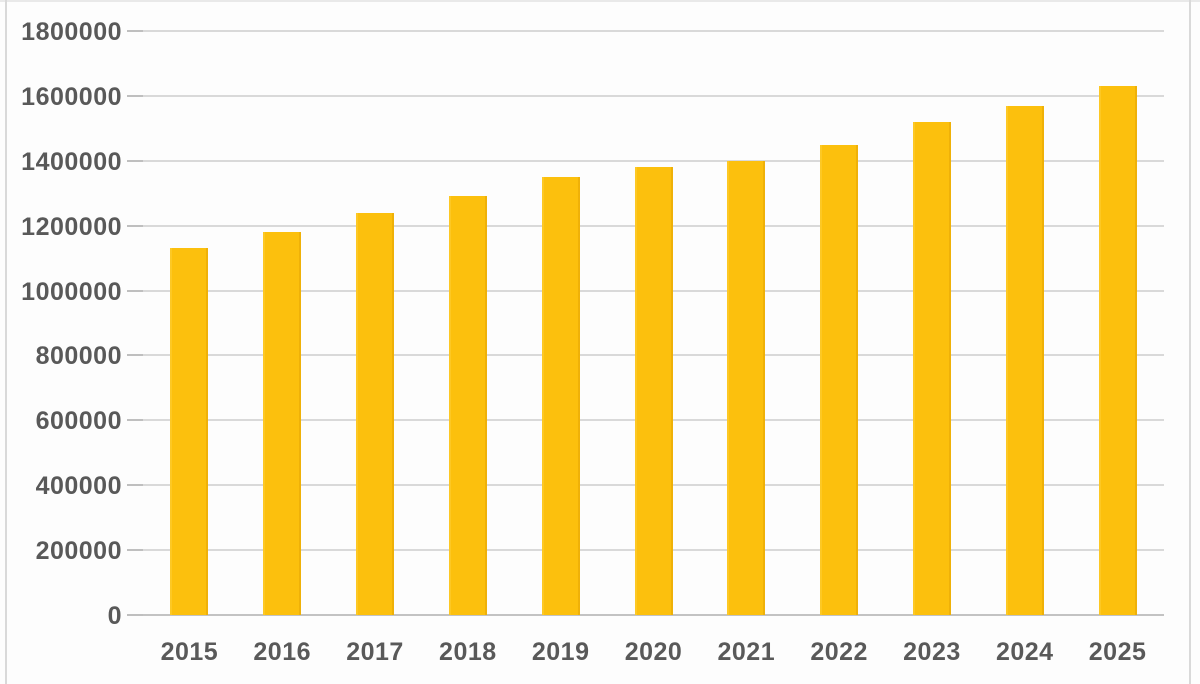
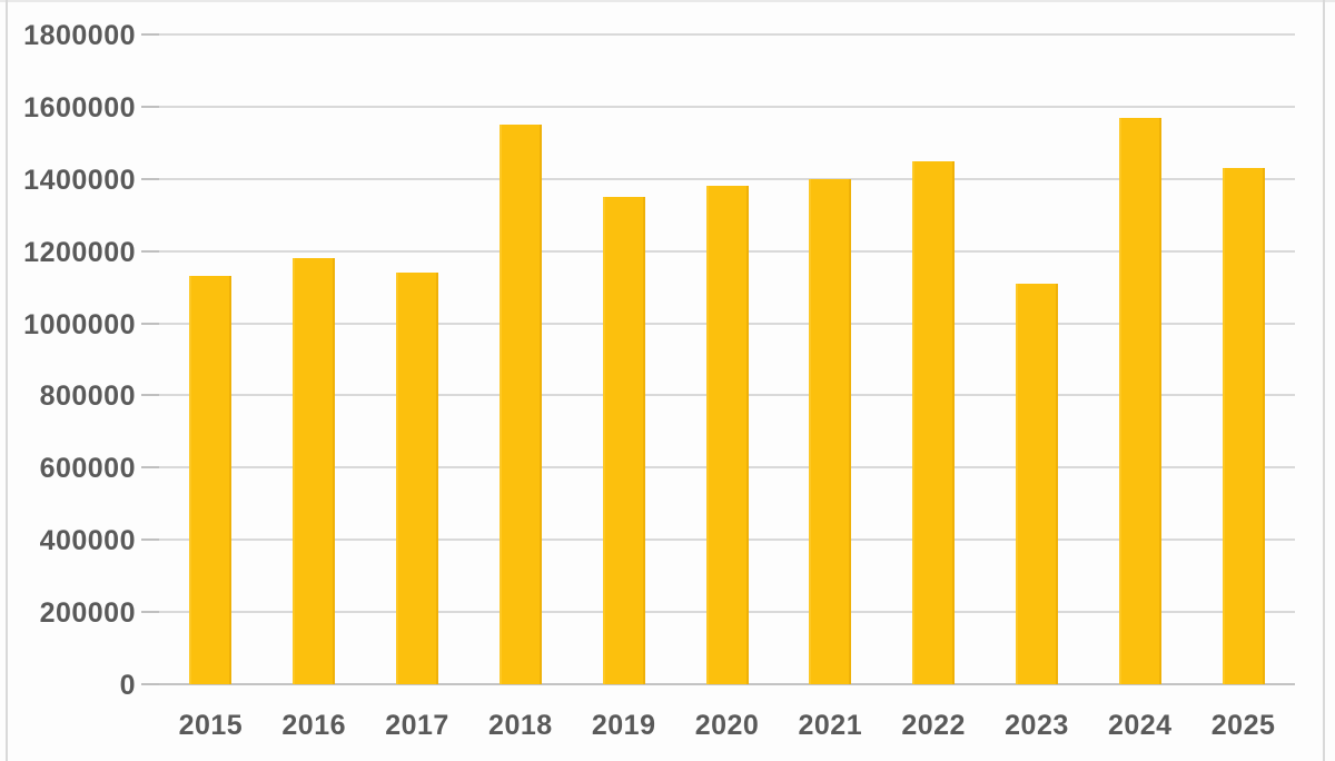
2017: 1240000 -> 1140000
2018: 1290000 -> 1550000
2023: 1520000 -> 1110000
2025: 1630000 -> 1430000
